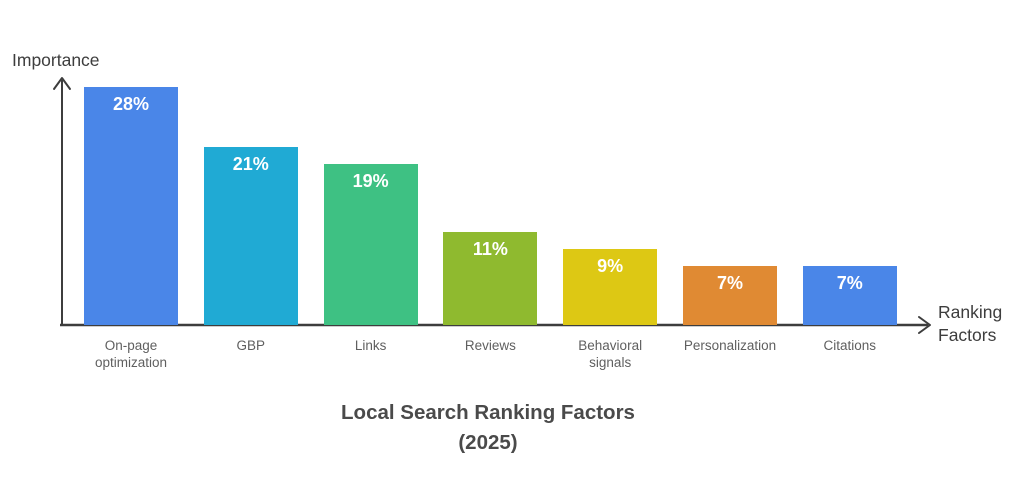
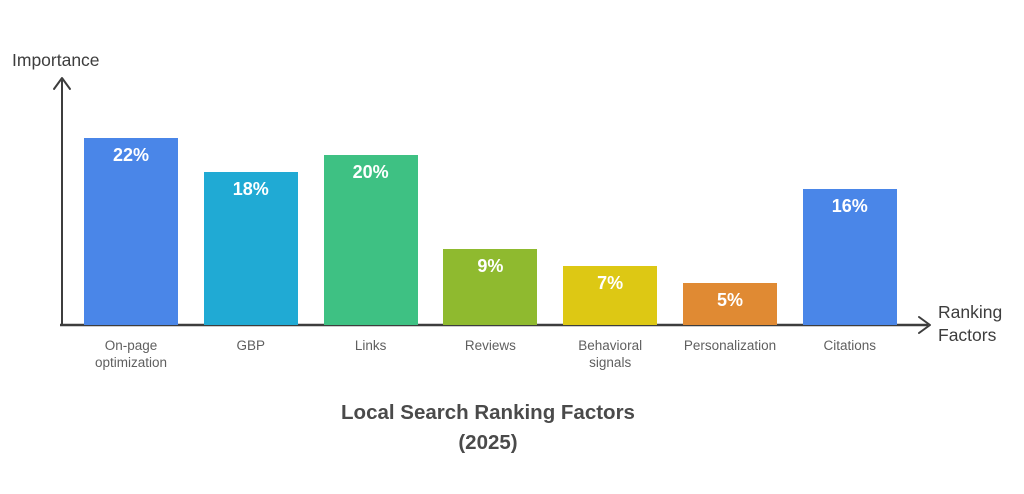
On-page optimization: 28% -> 22%
GBP: 21% -> 18%
Links: 19% -> 20%
Reviews: 11% -> 9%
Behavioral signals: 9% -> 7%
Personalization: 7% -> 5%
Citations: 7% -> 16%
